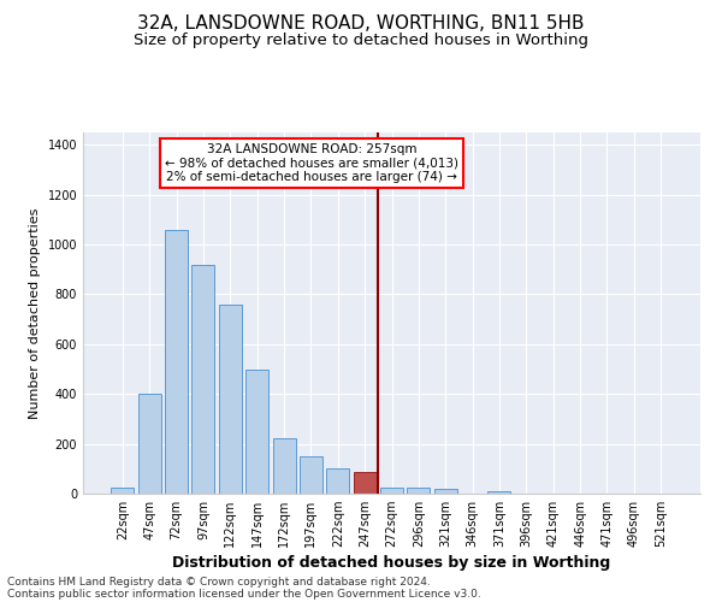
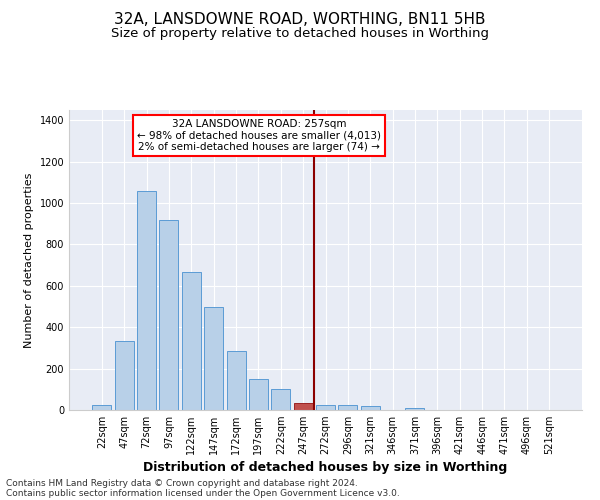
47sqm: 400 -> 335
122sqm: 760 -> 665
172sqm: 220 -> 285
247sqm: 85 -> 35
